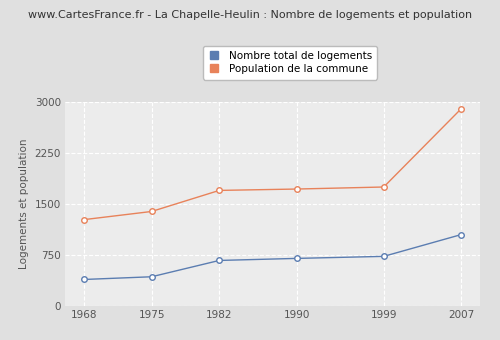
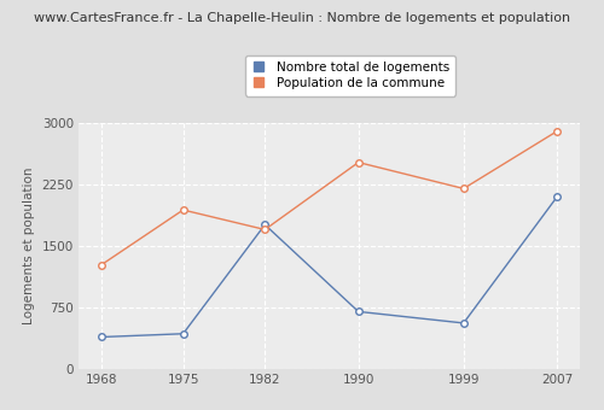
Population de la commune/1975: 1390 -> 1940
Nombre total de logements/1982: 670 -> 1760
Population de la commune/1990: 1720 -> 2520
Nombre total de logements/1999: 730 -> 560
Population de la commune/1999: 1750 -> 2200
Nombre total de logements/2007: 1050 -> 2100
